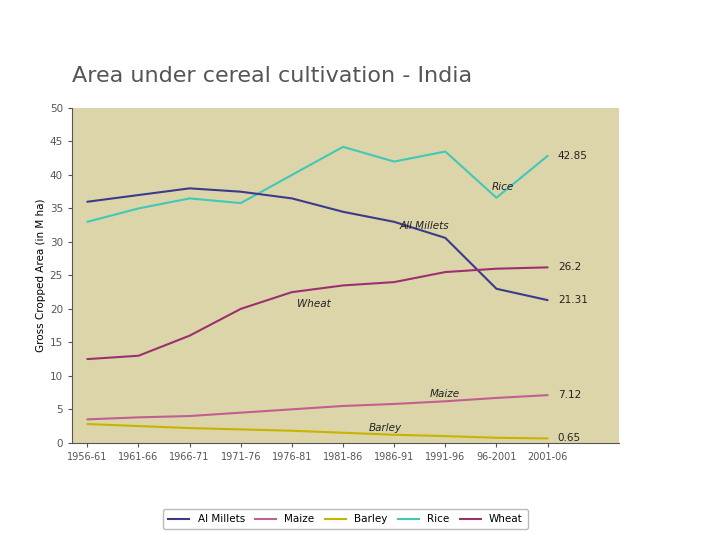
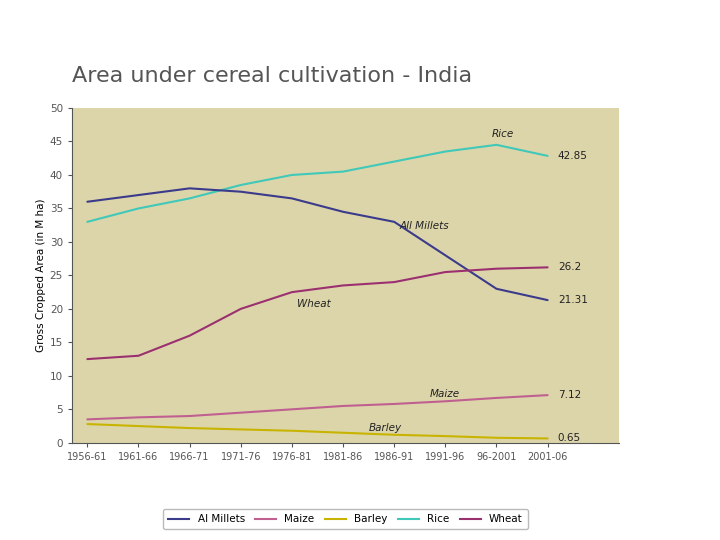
Rice/1971-76: 35.8 -> 38.5
Rice/1981-86: 44.2 -> 40.5
Al Millets/1991-96: 30.6 -> 28.0
Rice/96-2001: 36.6 -> 44.5
